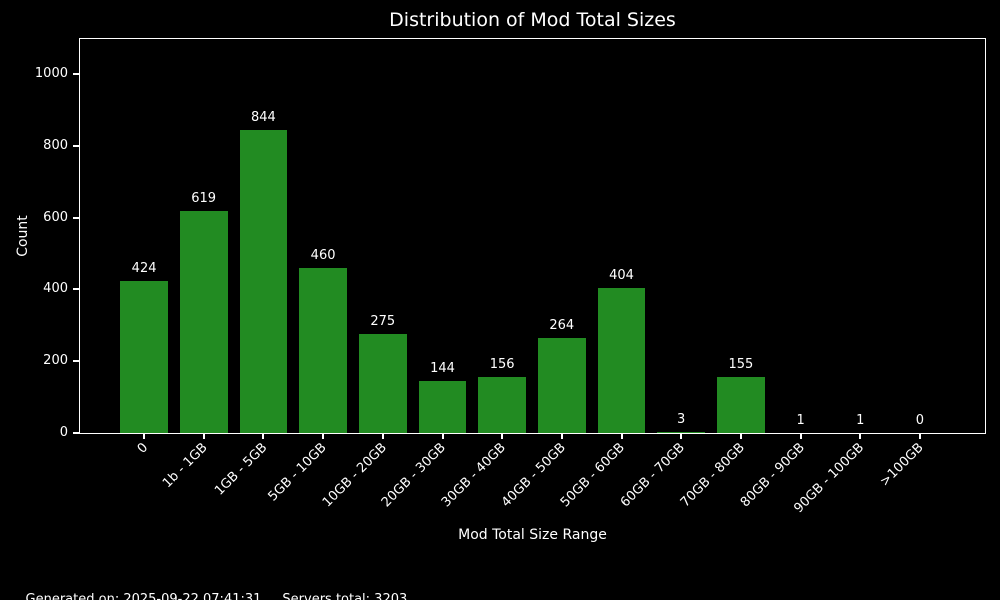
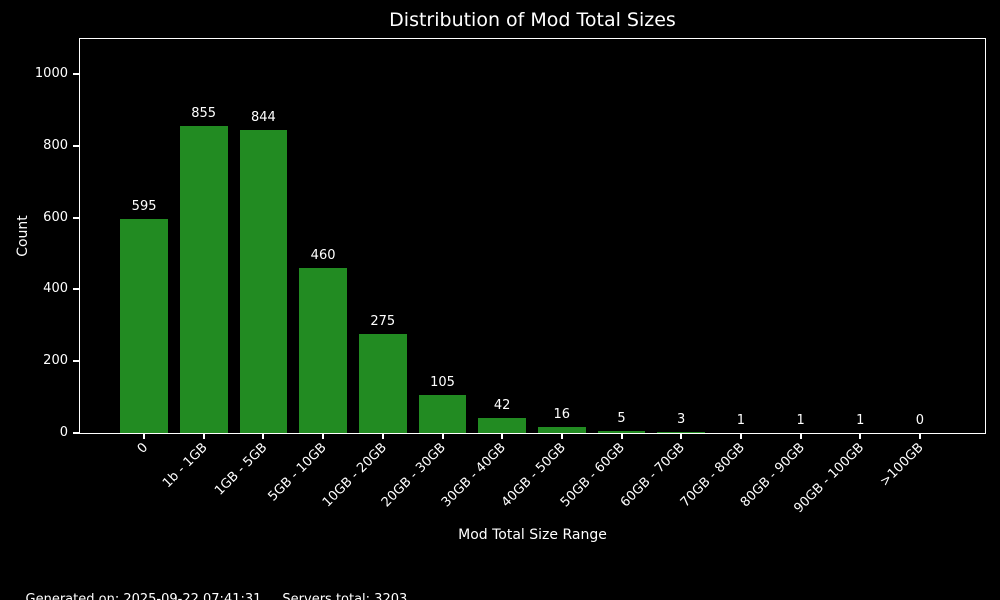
0: 424 -> 595
1b - 1GB: 619 -> 855
20GB - 30GB: 144 -> 105
30GB - 40GB: 156 -> 42
40GB - 50GB: 264 -> 16
50GB - 60GB: 404 -> 5
70GB - 80GB: 155 -> 1
